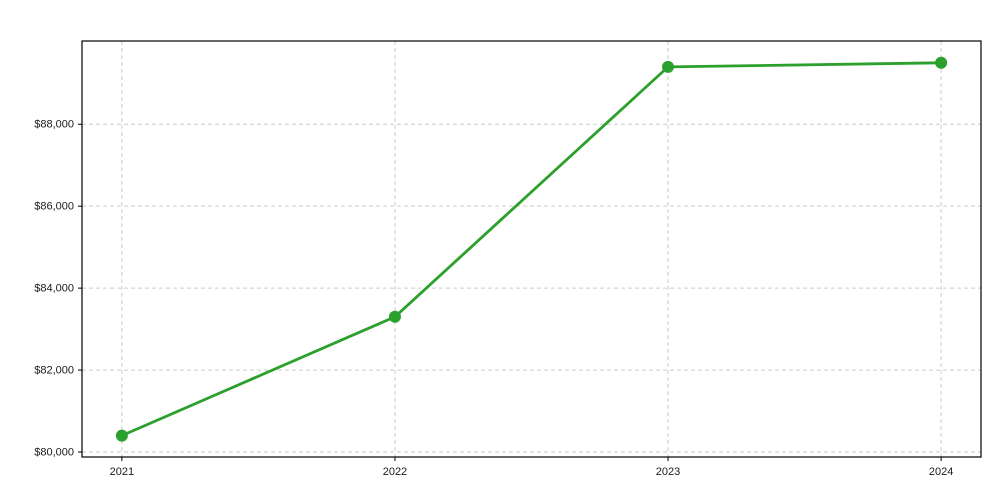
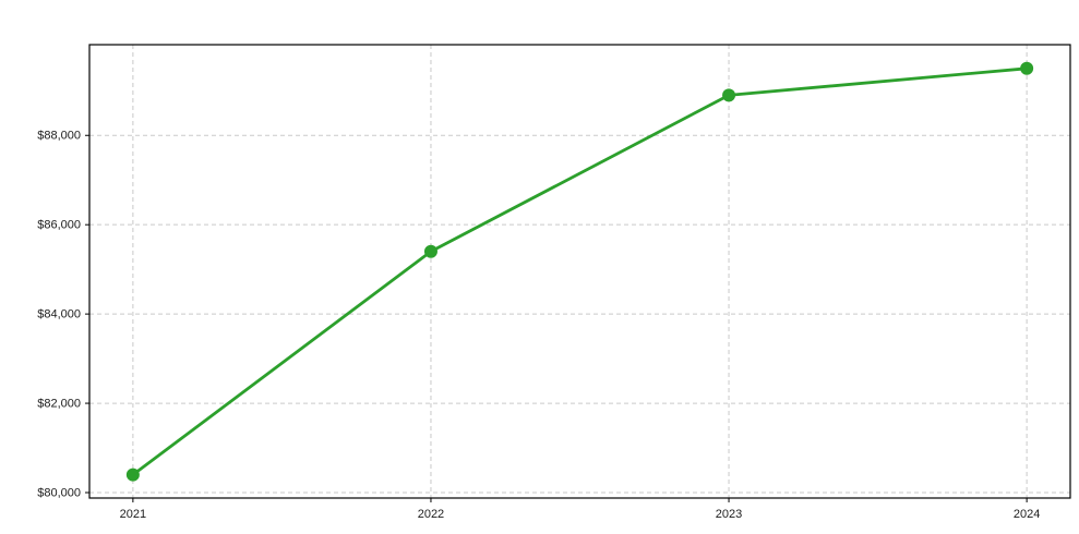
2022: $83300 -> $85400
2023: $89400 -> $88900
